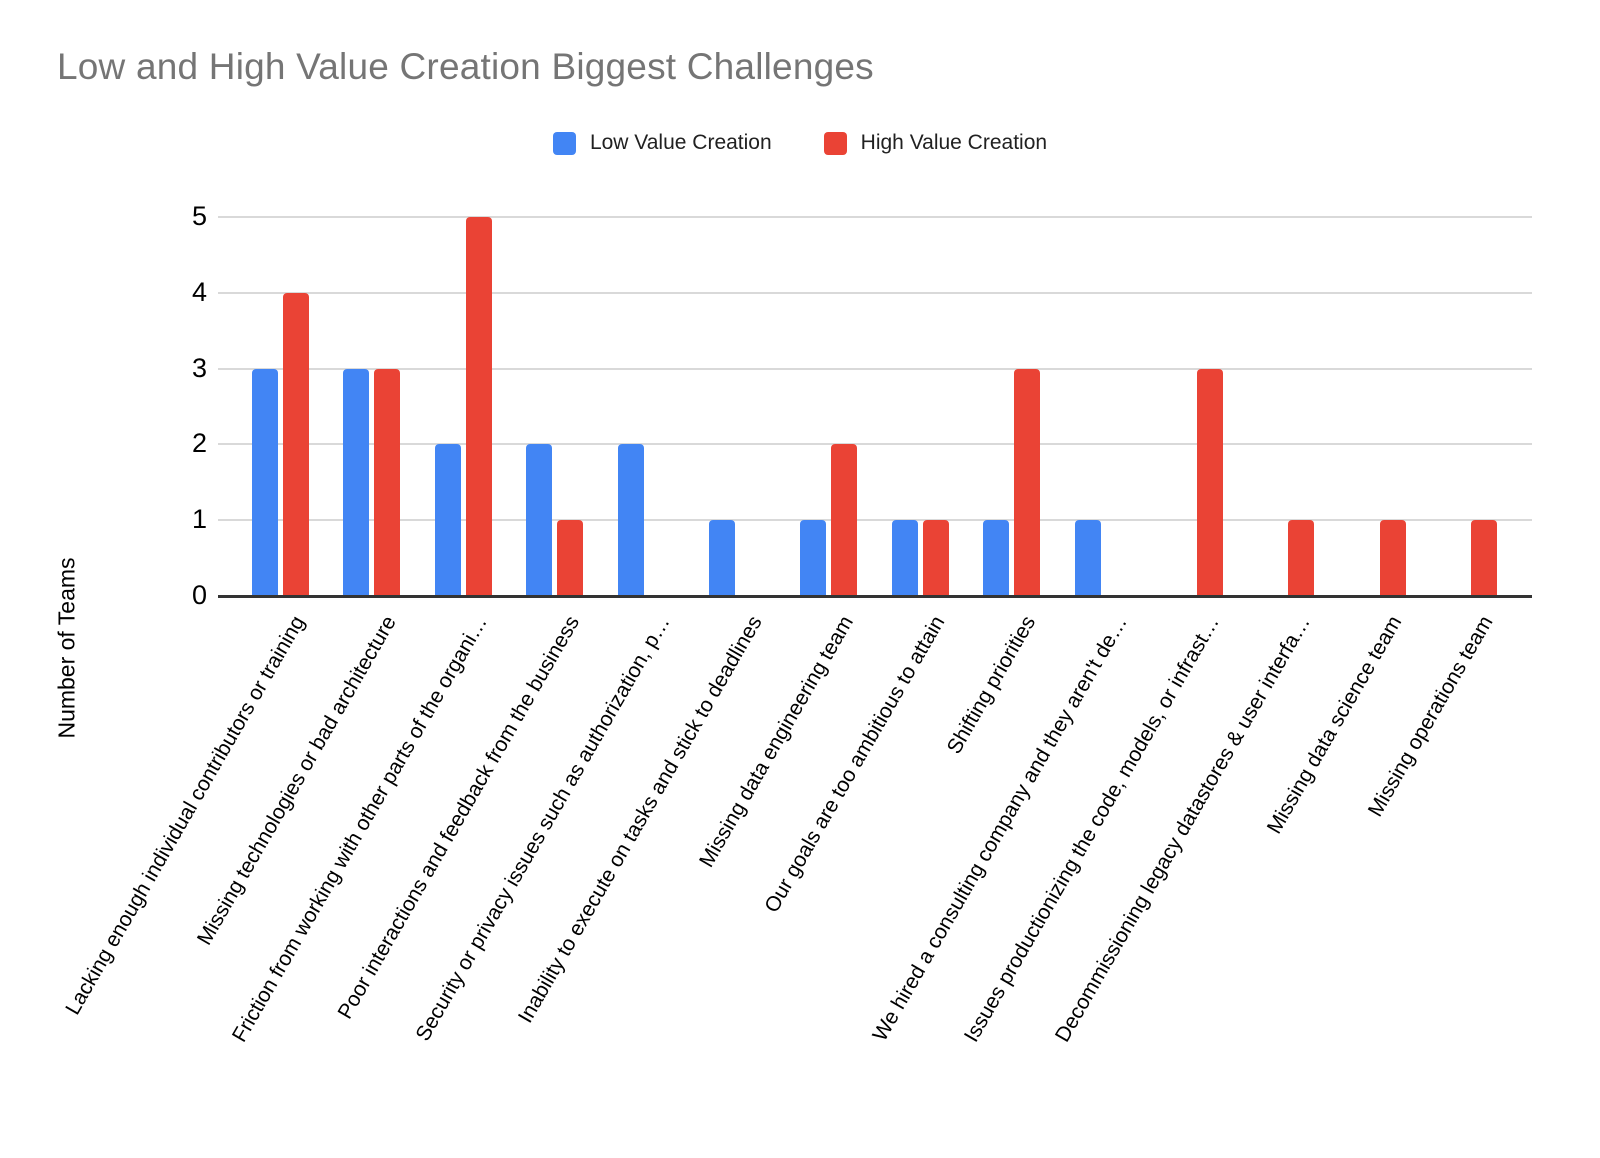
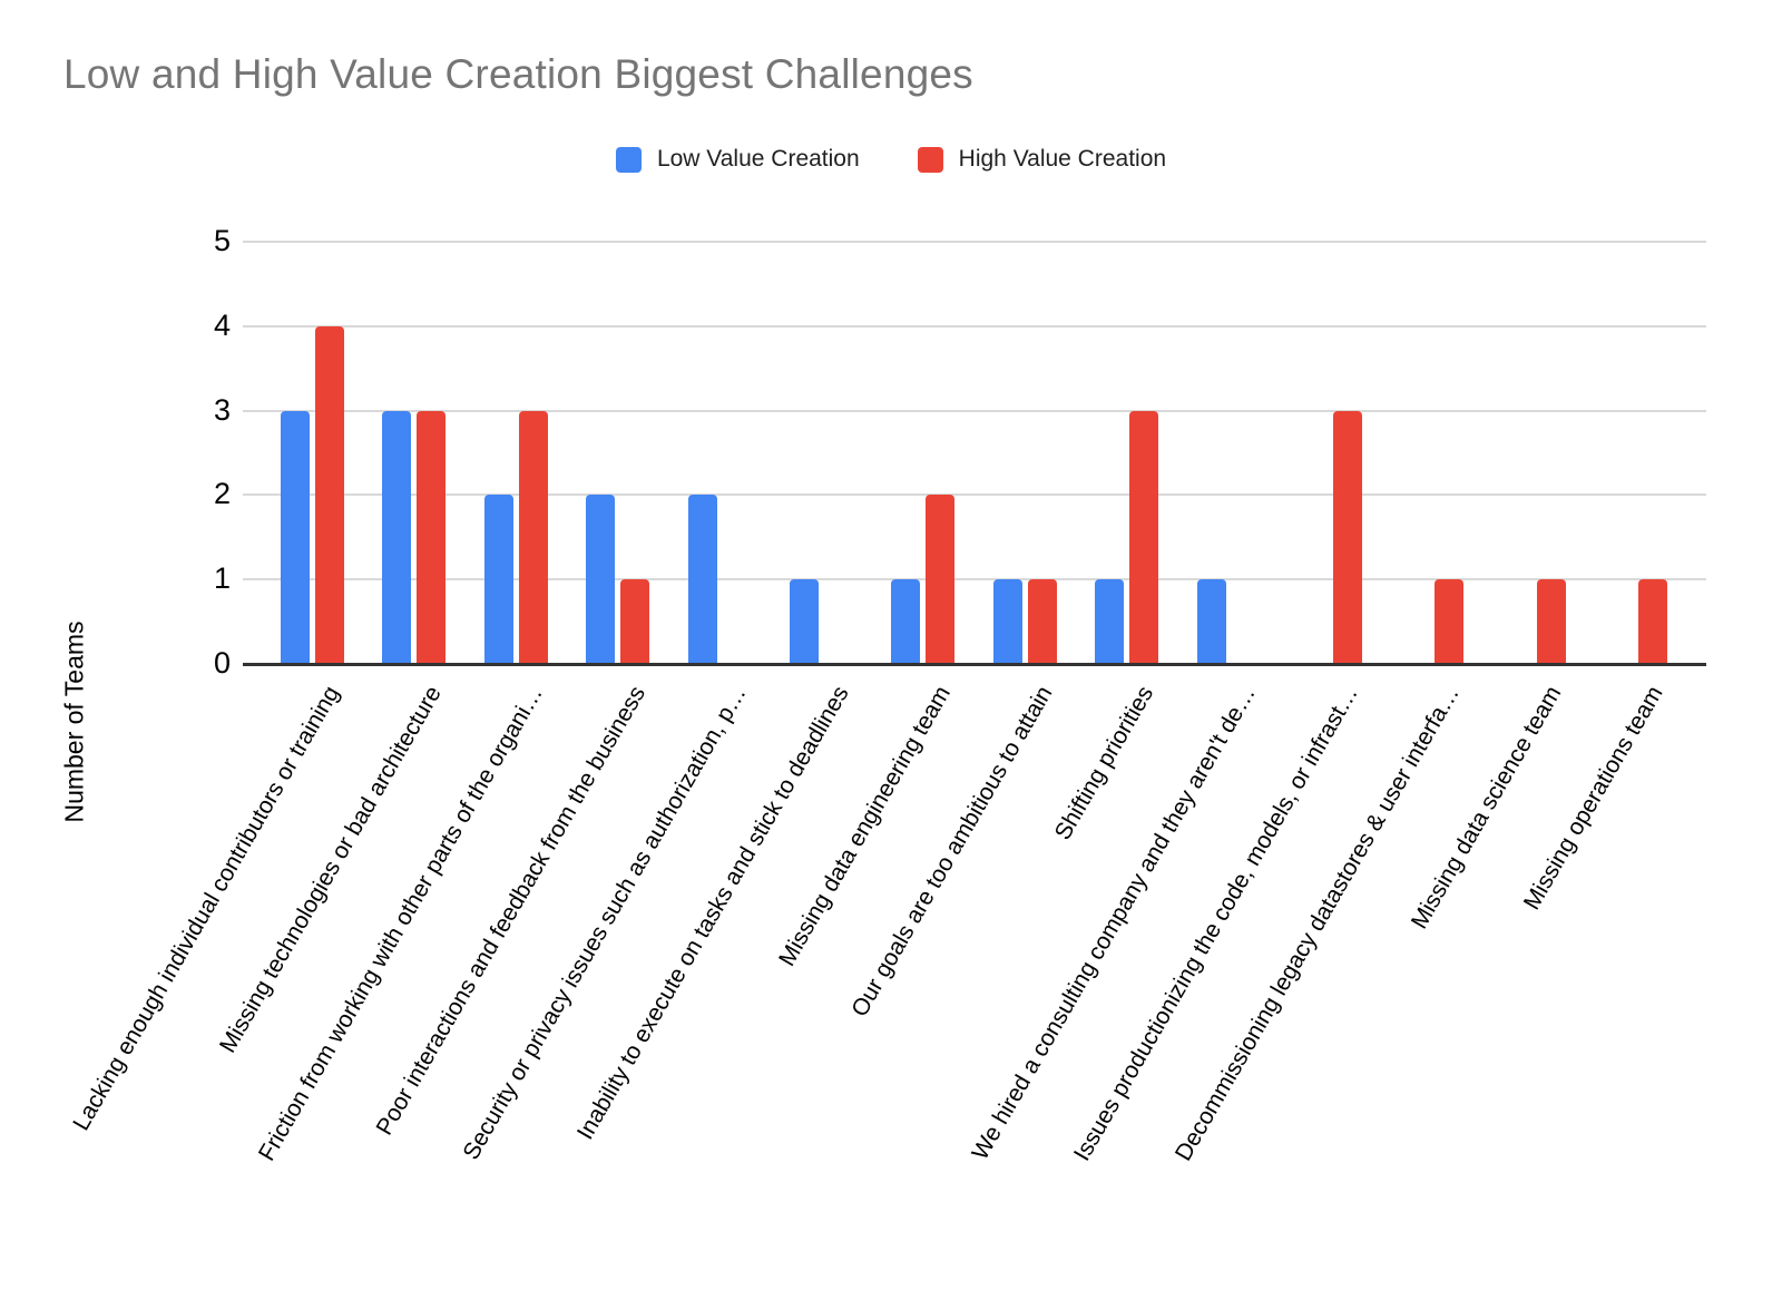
High Value Creation/Friction from working with other parts of the organi…: 5 -> 3
